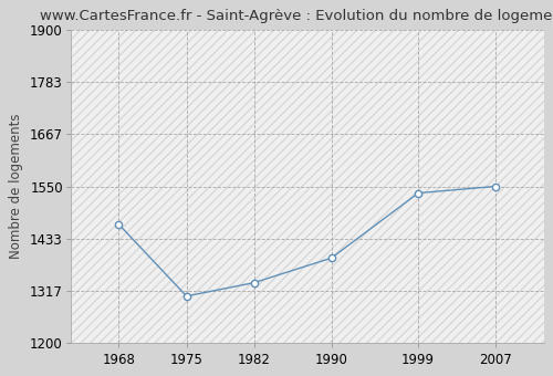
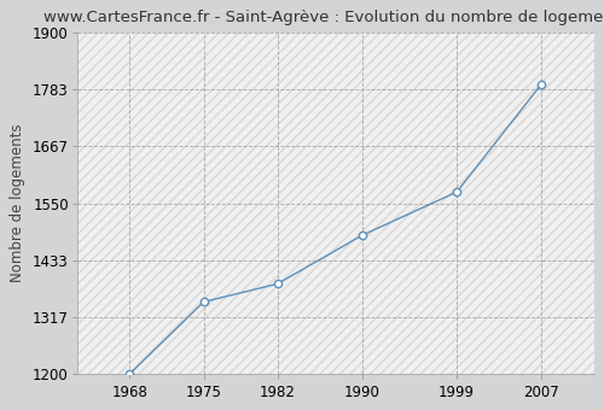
1968: 1465 -> 1201
1975: 1305 -> 1348
1982: 1335 -> 1385
1990: 1390 -> 1484
1999: 1535 -> 1573
2007: 1550 -> 1793
